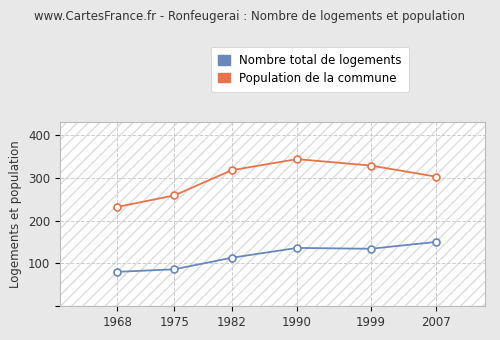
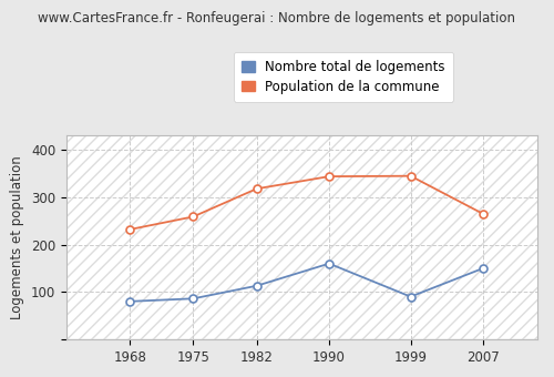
Nombre total de logements/1990: 136 -> 160
Nombre total de logements/1999: 134 -> 90
Population de la commune/1999: 329 -> 345
Population de la commune/2007: 303 -> 265
